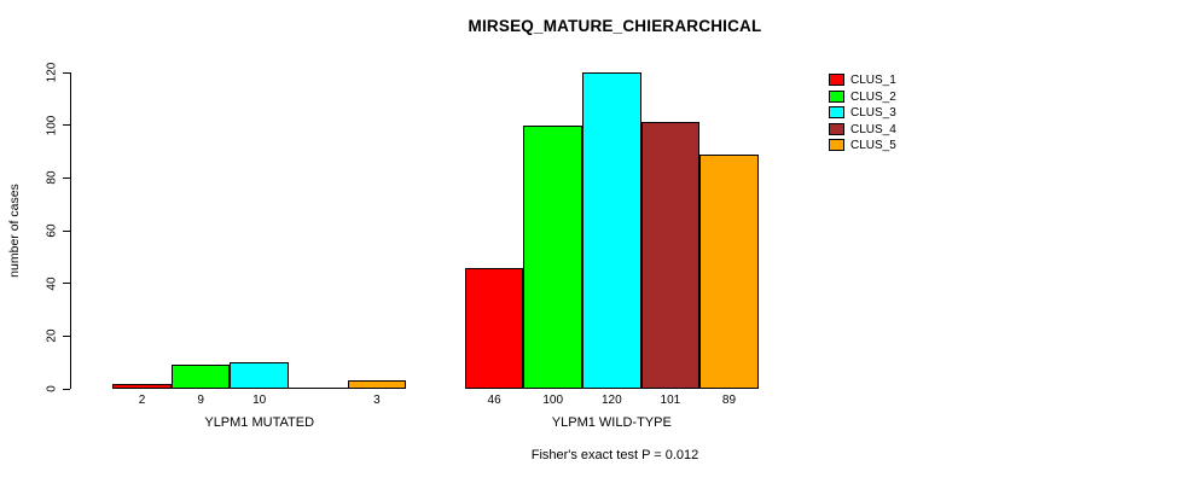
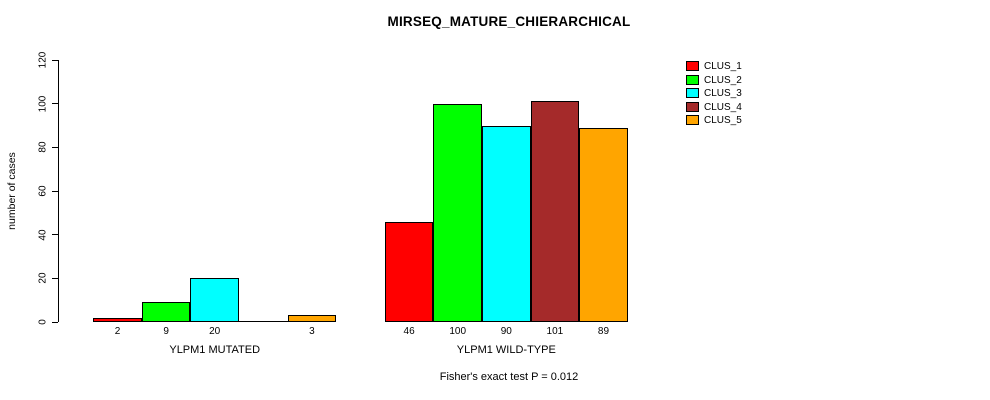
CLUS_3/YLPM1 MUTATED: 10 -> 20
CLUS_3/YLPM1 WILD-TYPE: 120 -> 90
